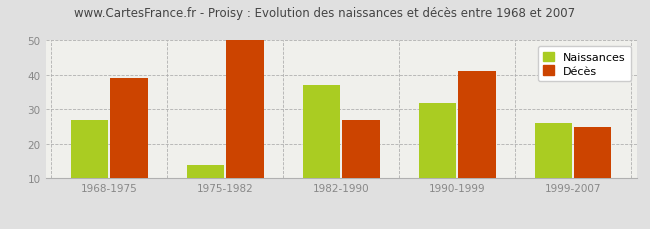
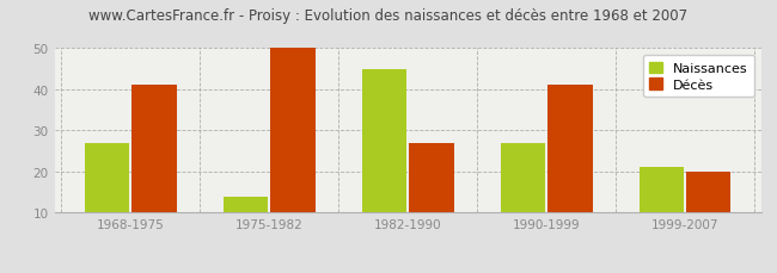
Décès/1968-1975: 39 -> 41
Naissances/1982-1990: 37 -> 45
Naissances/1990-1999: 32 -> 27
Naissances/1999-2007: 26 -> 21
Décès/1999-2007: 25 -> 20
